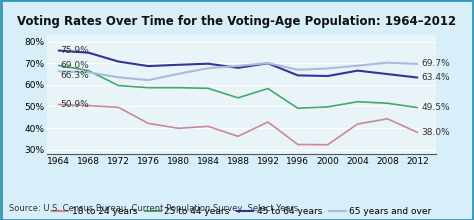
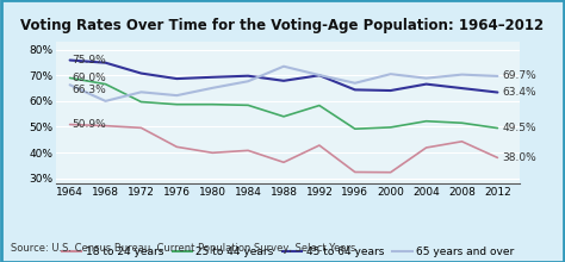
65 years and over/1968: 65.8% -> 60.0%
65 years and over/1988: 68.8% -> 73.5%
65 years and over/2000: 67.6% -> 70.5%
